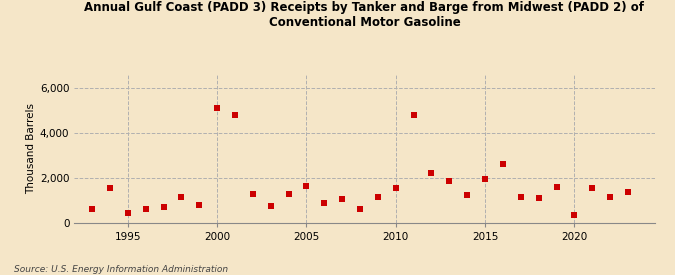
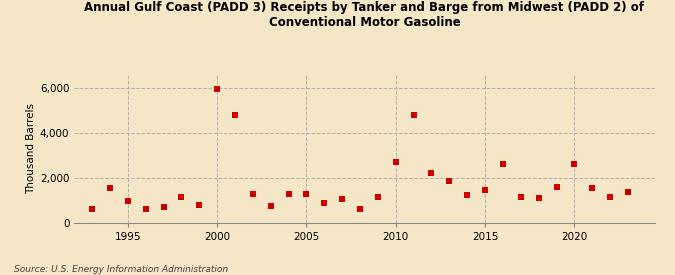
1995: 450 -> 950
2000: 5,100 -> 5,950
2005: 1,650 -> 1,300
2010: 1,550 -> 2,700
2015: 1,950 -> 1,450
2020: 350 -> 2,600
